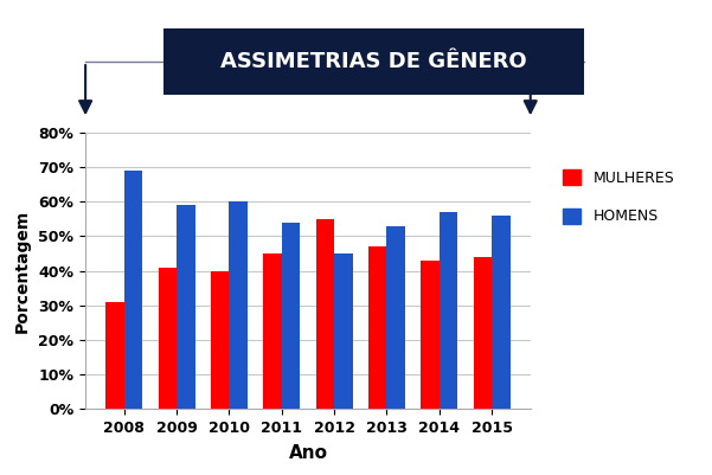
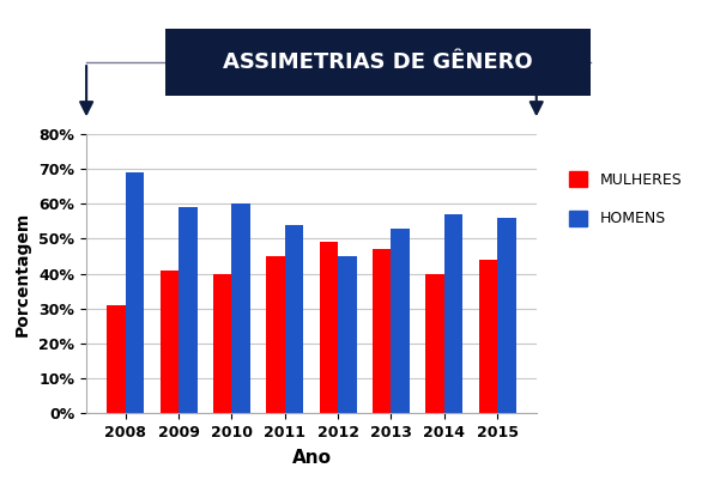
MULHERES/2012: 55% -> 49%
MULHERES/2014: 43% -> 40%
